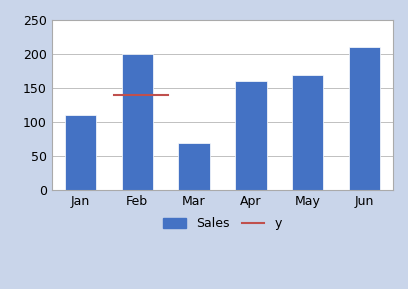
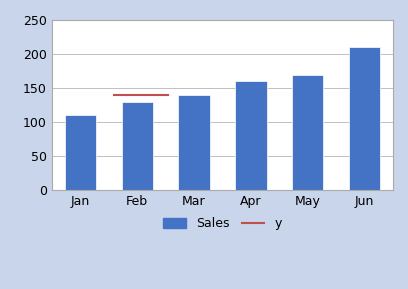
Feb: 200 -> 130
Mar: 70 -> 140
